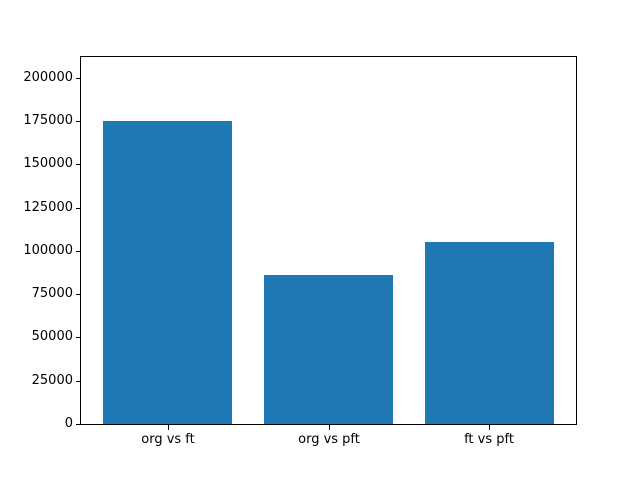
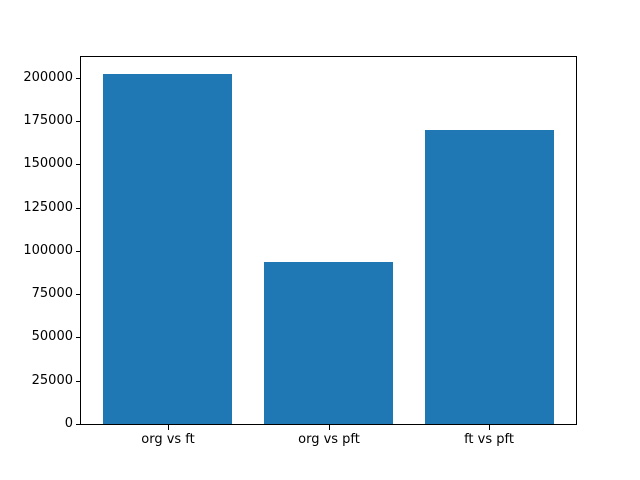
org vs ft: 175000 -> 202000
org vs pft: 86000 -> 93000
ft vs pft: 105000 -> 170000
